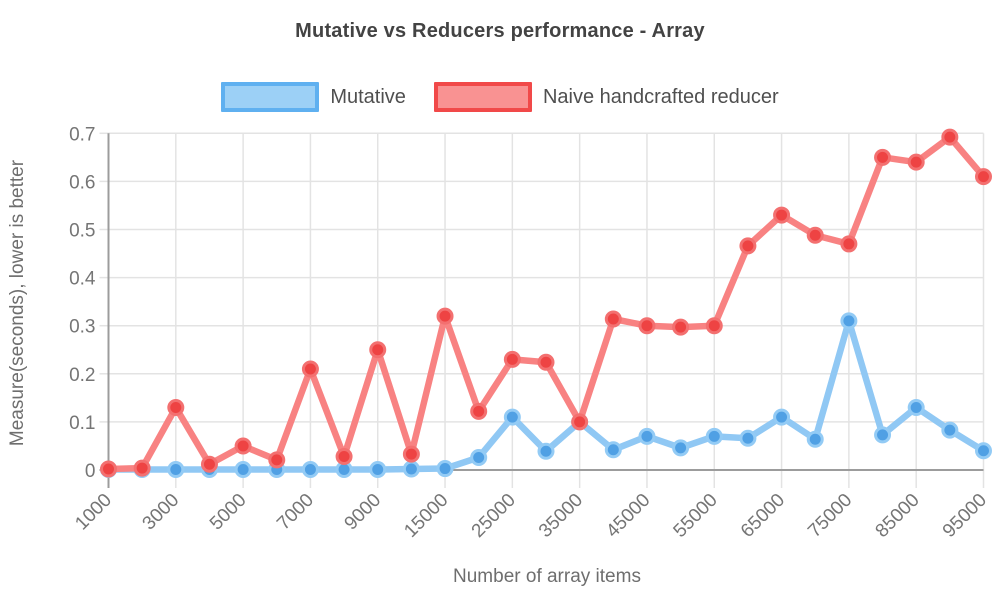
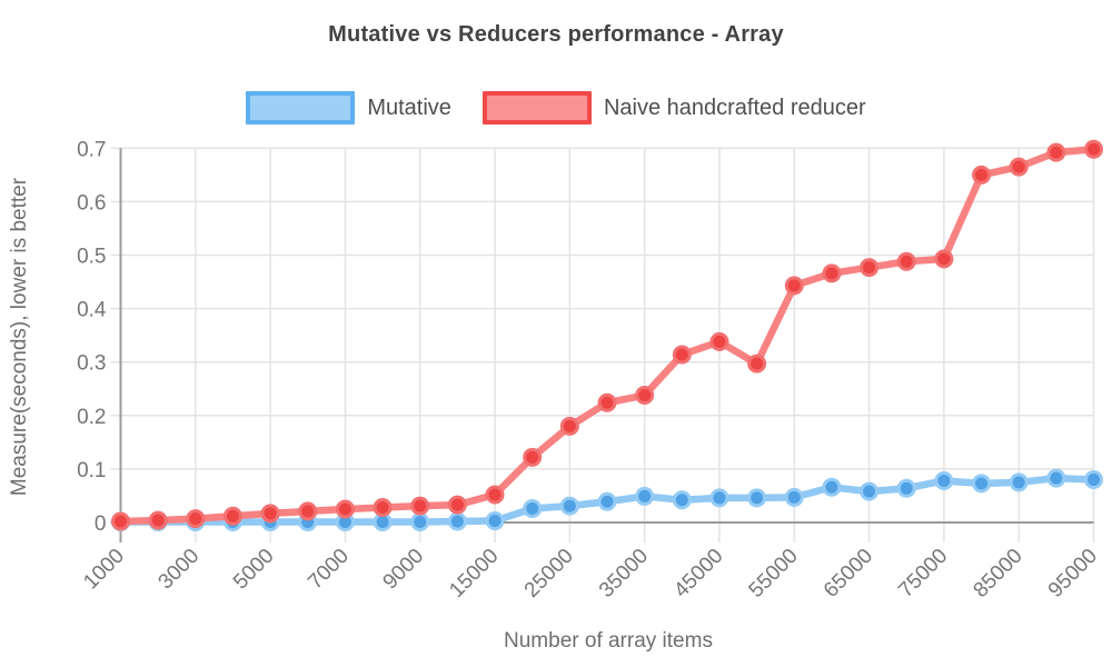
Naive handcrafted reducer/3000: 0.13 -> 0.01
Naive handcrafted reducer/5000: 0.05 -> 0.02
Naive handcrafted reducer/7000: 0.21 -> 0.03
Naive handcrafted reducer/9000: 0.25 -> 0.03
Naive handcrafted reducer/15000: 0.32 -> 0.05
Mutative/25000: 0.11 -> 0.03
Naive handcrafted reducer/25000: 0.23 -> 0.18
Mutative/35000: 0.10 -> 0.05
Naive handcrafted reducer/35000: 0.10 -> 0.24
Mutative/45000: 0.07 -> 0.05
Naive handcrafted reducer/45000: 0.30 -> 0.34
Mutative/55000: 0.07 -> 0.05
Naive handcrafted reducer/55000: 0.30 -> 0.44
Mutative/65000: 0.11 -> 0.06
Naive handcrafted reducer/65000: 0.53 -> 0.48
Mutative/75000: 0.31 -> 0.08
Naive handcrafted reducer/75000: 0.47 -> 0.49
Mutative/85000: 0.13 -> 0.07
Naive handcrafted reducer/85000: 0.64 -> 0.67
Mutative/95000: 0.04 -> 0.08
Naive handcrafted reducer/95000: 0.61 -> 0.70
